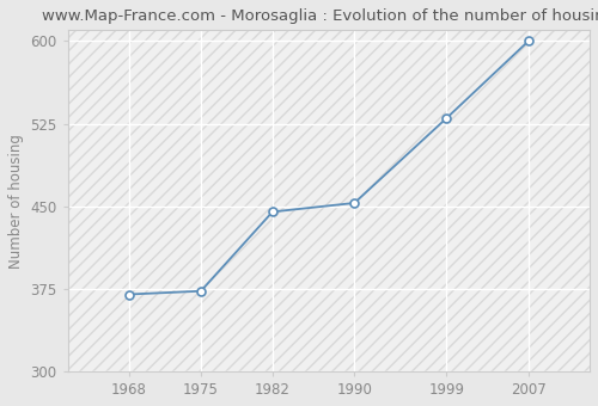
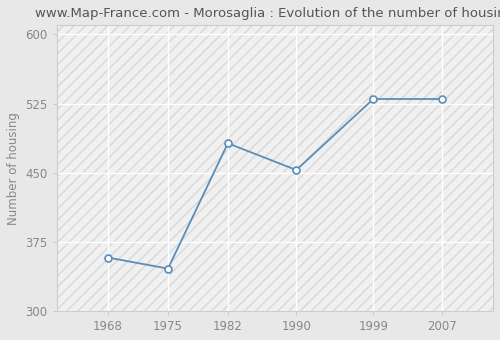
1968: 370 -> 358
1975: 373 -> 346
1982: 445 -> 482
2007: 600 -> 530
